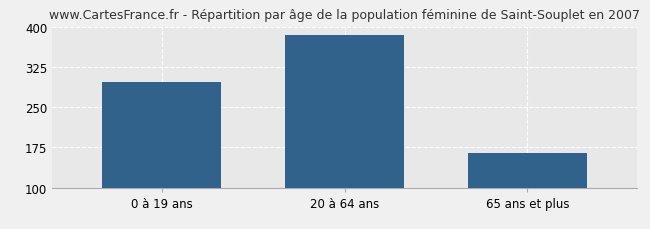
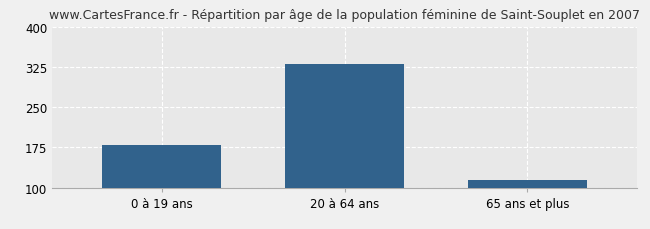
0 à 19 ans: 296 -> 180
20 à 64 ans: 384 -> 330
65 ans et plus: 164 -> 115
